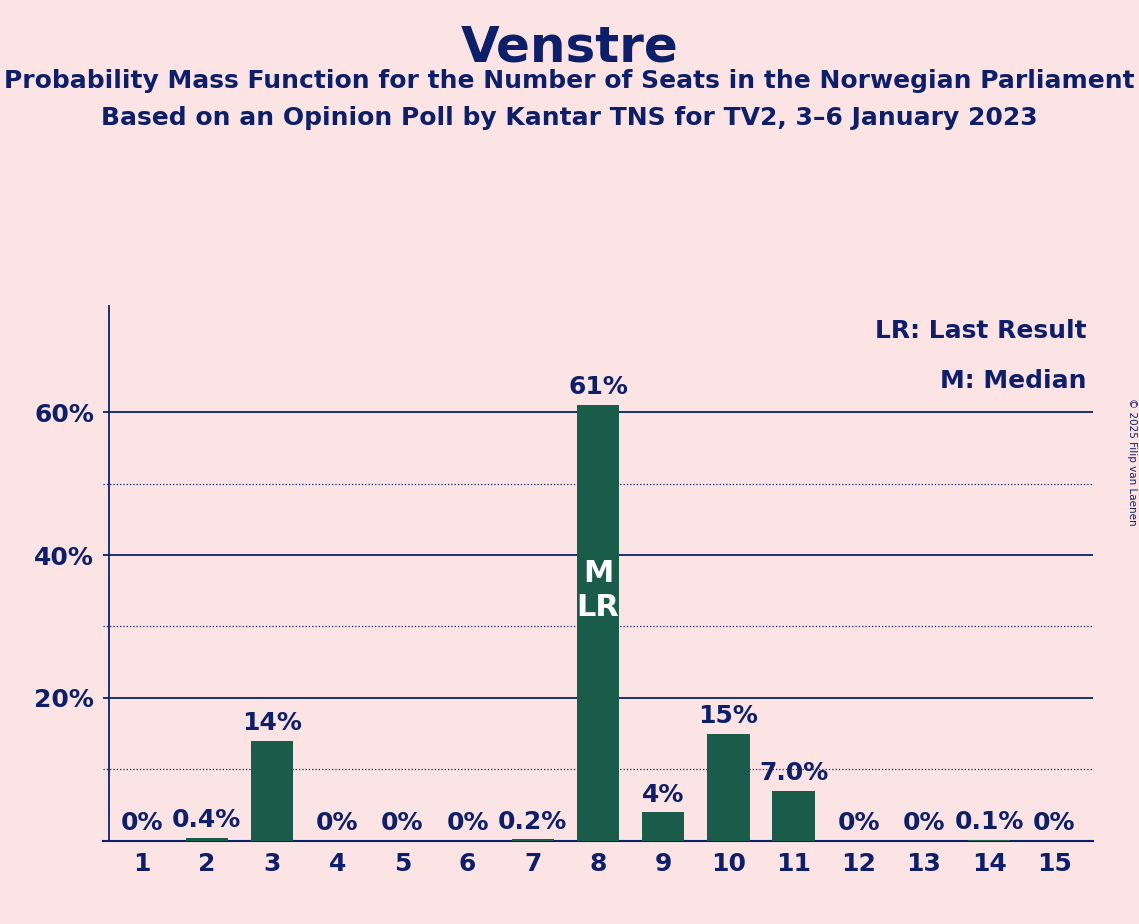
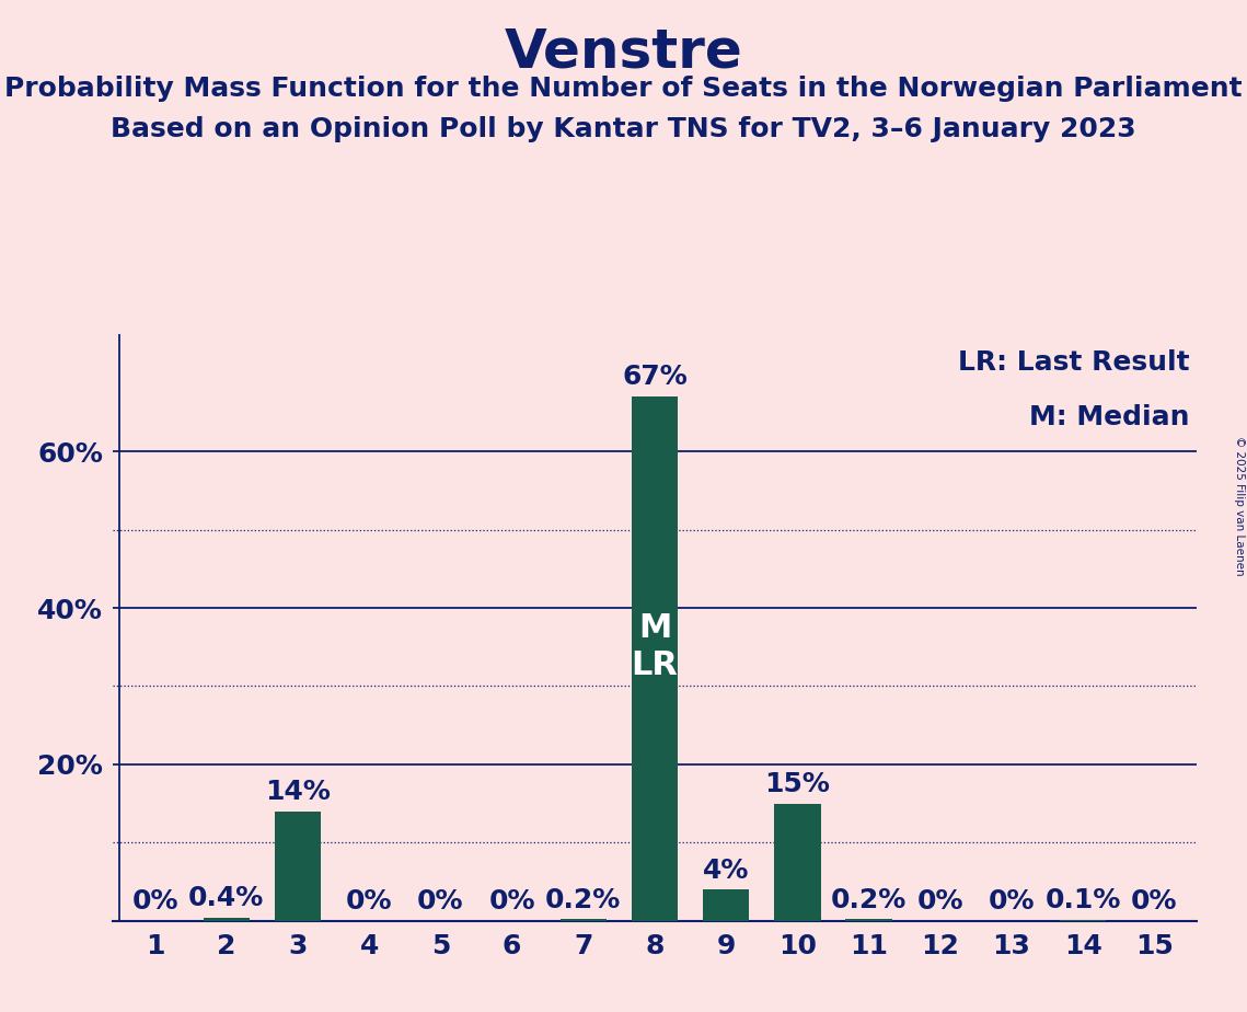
8: 61% -> 67%
11: 7.0% -> 0.2%
